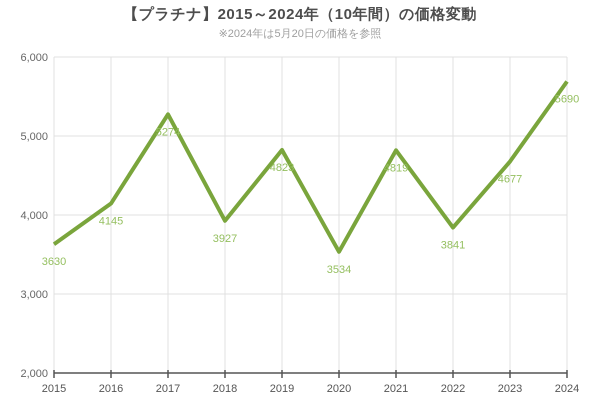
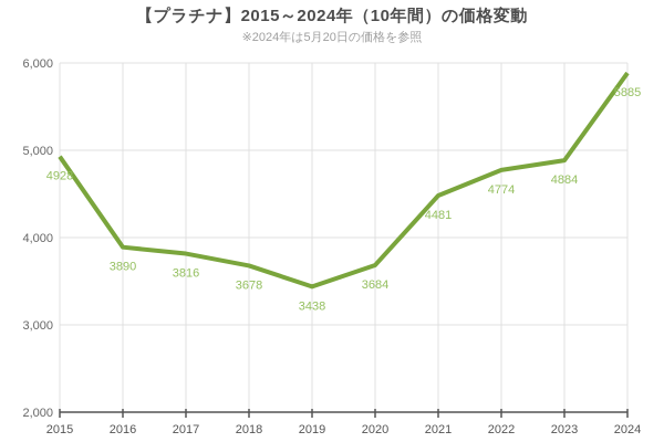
2015: 3630 -> 4928
2016: 4145 -> 3890
2017: 5274 -> 3816
2018: 3927 -> 3678
2019: 4823 -> 3438
2020: 3534 -> 3684
2021: 4819 -> 4481
2022: 3841 -> 4774
2023: 4677 -> 4884
2024: 5690 -> 5885
